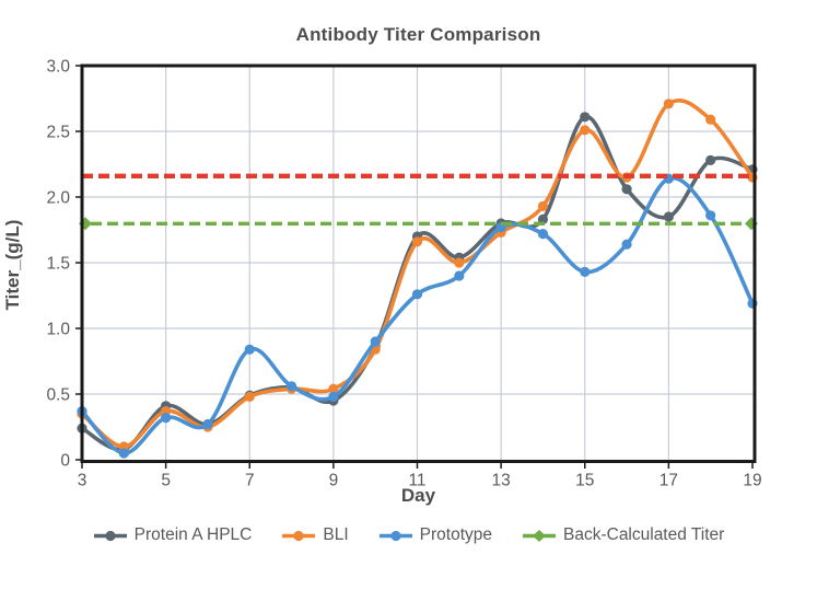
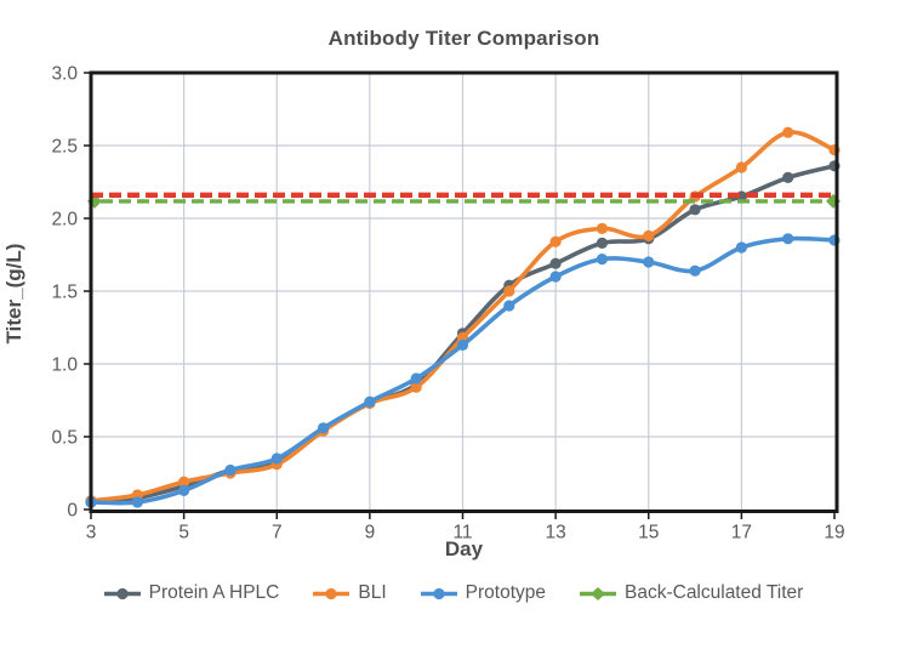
Protein A HPLC/3: 0.24 -> 0.05
BLI/3: 0.35 -> 0.06
Prototype/3: 0.37 -> 0.05
Back-Calculated Titer/3: 1.81 -> 2.13
Protein A HPLC/5: 0.41 -> 0.16
BLI/5: 0.37 -> 0.19
Prototype/5: 0.32 -> 0.13
Back-Calculated Titer/5: 2.26 -> 2.13
Protein A HPLC/7: 0.49 -> 0.33
BLI/7: 0.48 -> 0.31
Prototype/7: 0.84 -> 0.35
Back-Calculated Titer/7: 1.19 -> 2.13
Protein A HPLC/9: 0.45 -> 0.73
BLI/9: 0.54 -> 0.73
Prototype/9: 0.48 -> 0.74
Back-Calculated Titer/9: 2.30 -> 2.13
Protein A HPLC/11: 1.70 -> 1.21
BLI/11: 1.66 -> 1.18
Prototype/11: 1.26 -> 1.13
Back-Calculated Titer/11: 1.78 -> 2.13
Protein A HPLC/13: 1.80 -> 1.69
BLI/13: 1.73 -> 1.84
Prototype/13: 1.77 -> 1.60
Back-Calculated Titer/13: 1.83 -> 2.13
Protein A HPLC/15: 2.61 -> 1.86
BLI/15: 2.51 -> 1.88
Prototype/15: 1.43 -> 1.70
Back-Calculated Titer/15: 1.83 -> 2.13
Protein A HPLC/17: 1.85 -> 2.15
BLI/17: 2.71 -> 2.35
Prototype/17: 2.14 -> 1.80
Back-Calculated Titer/17: 2.24 -> 2.13
Protein A HPLC/19: 2.21 -> 2.36
BLI/19: 2.15 -> 2.47
Prototype/19: 1.19 -> 1.85
Back-Calculated Titer/19: 1.35 -> 2.13
